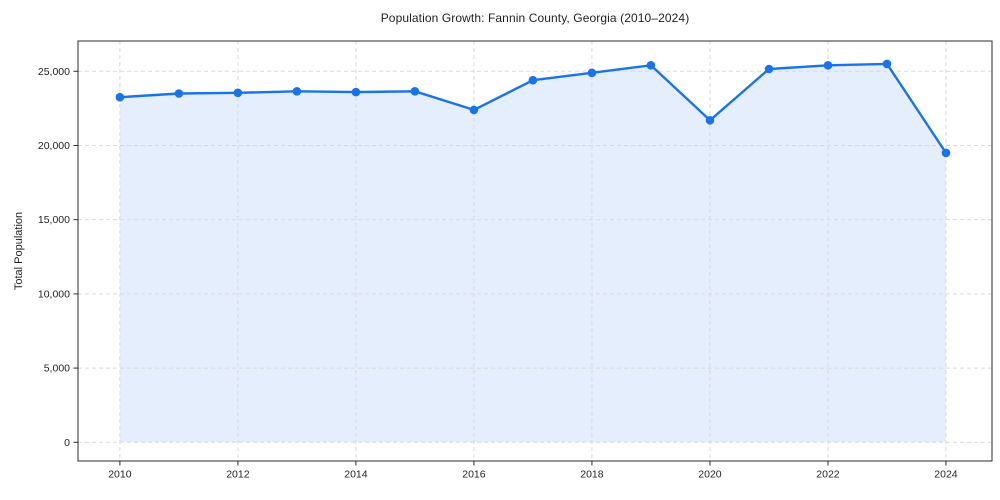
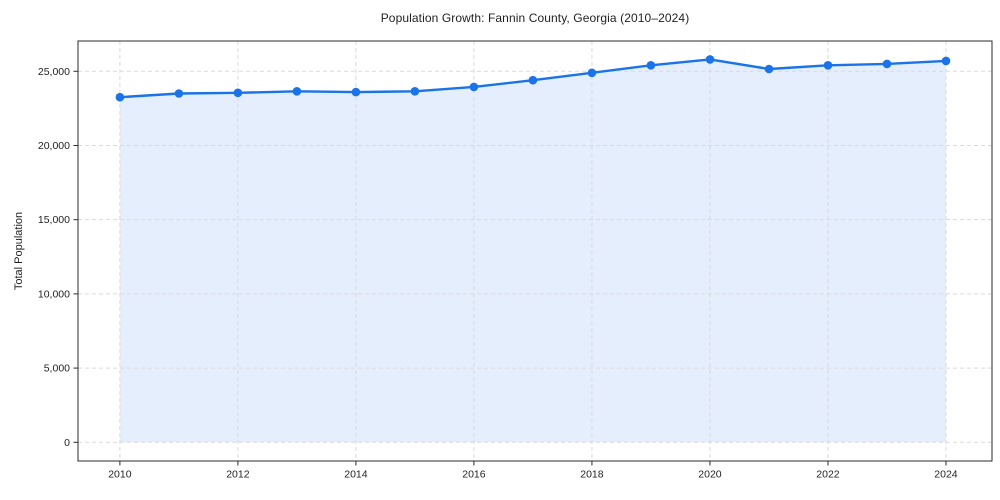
2016: 22400 -> 24000
2020: 21700 -> 25800
2024: 19500 -> 25700
